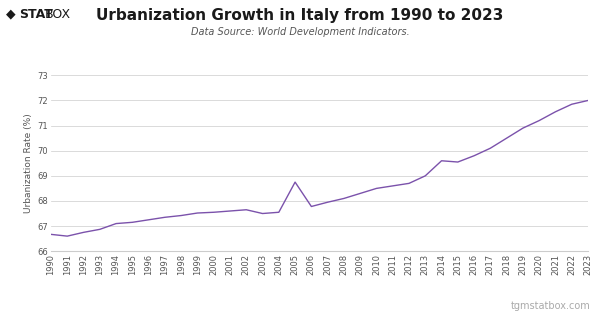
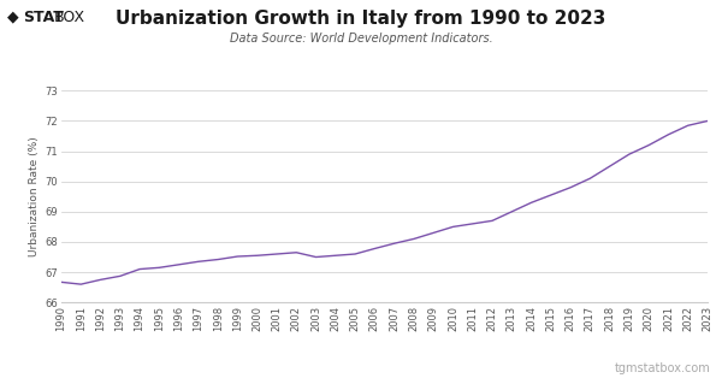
2005: 68.75 -> 67.60
2014: 69.60 -> 69.30
